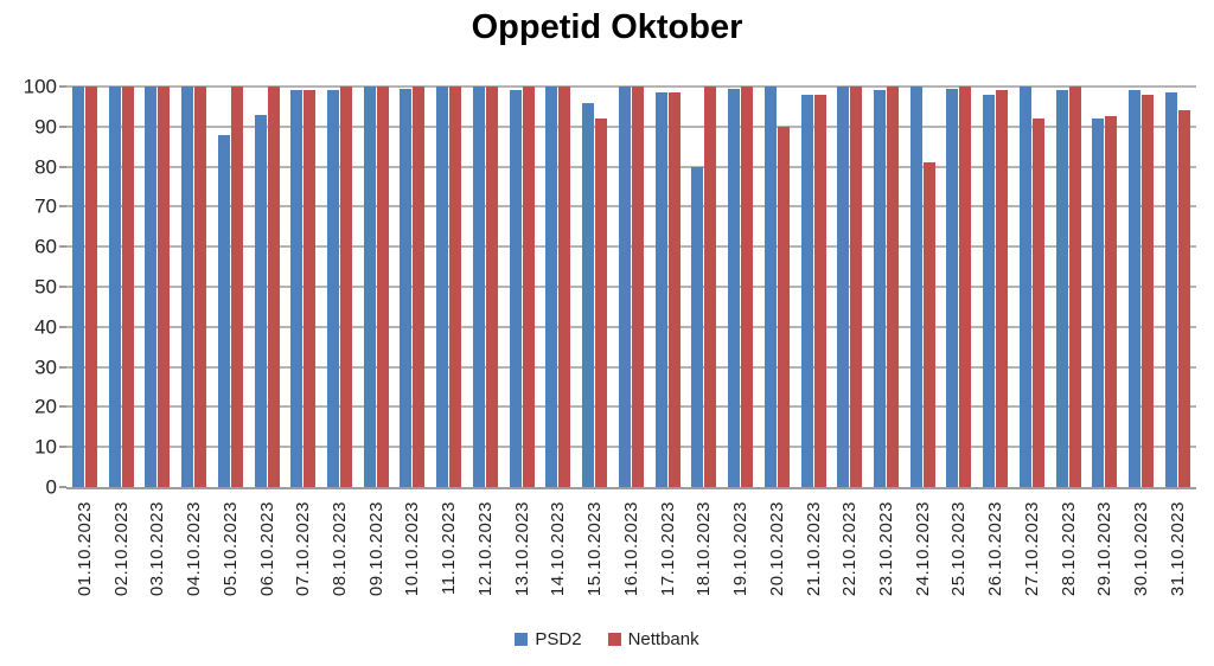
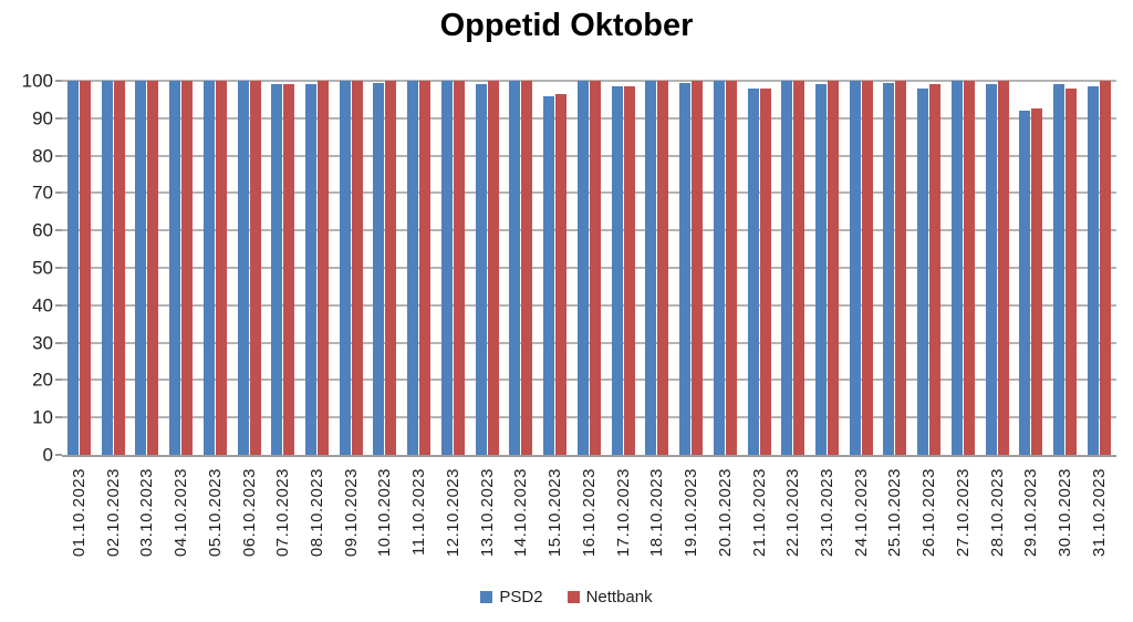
PSD2/05.10.2023: 88 -> 100
PSD2/06.10.2023: 93 -> 100
Nettbank/15.10.2023: 92 -> 96
PSD2/18.10.2023: 80 -> 100
Nettbank/20.10.2023: 90 -> 100
Nettbank/24.10.2023: 81 -> 100
Nettbank/27.10.2023: 92 -> 100
Nettbank/31.10.2023: 94 -> 100
